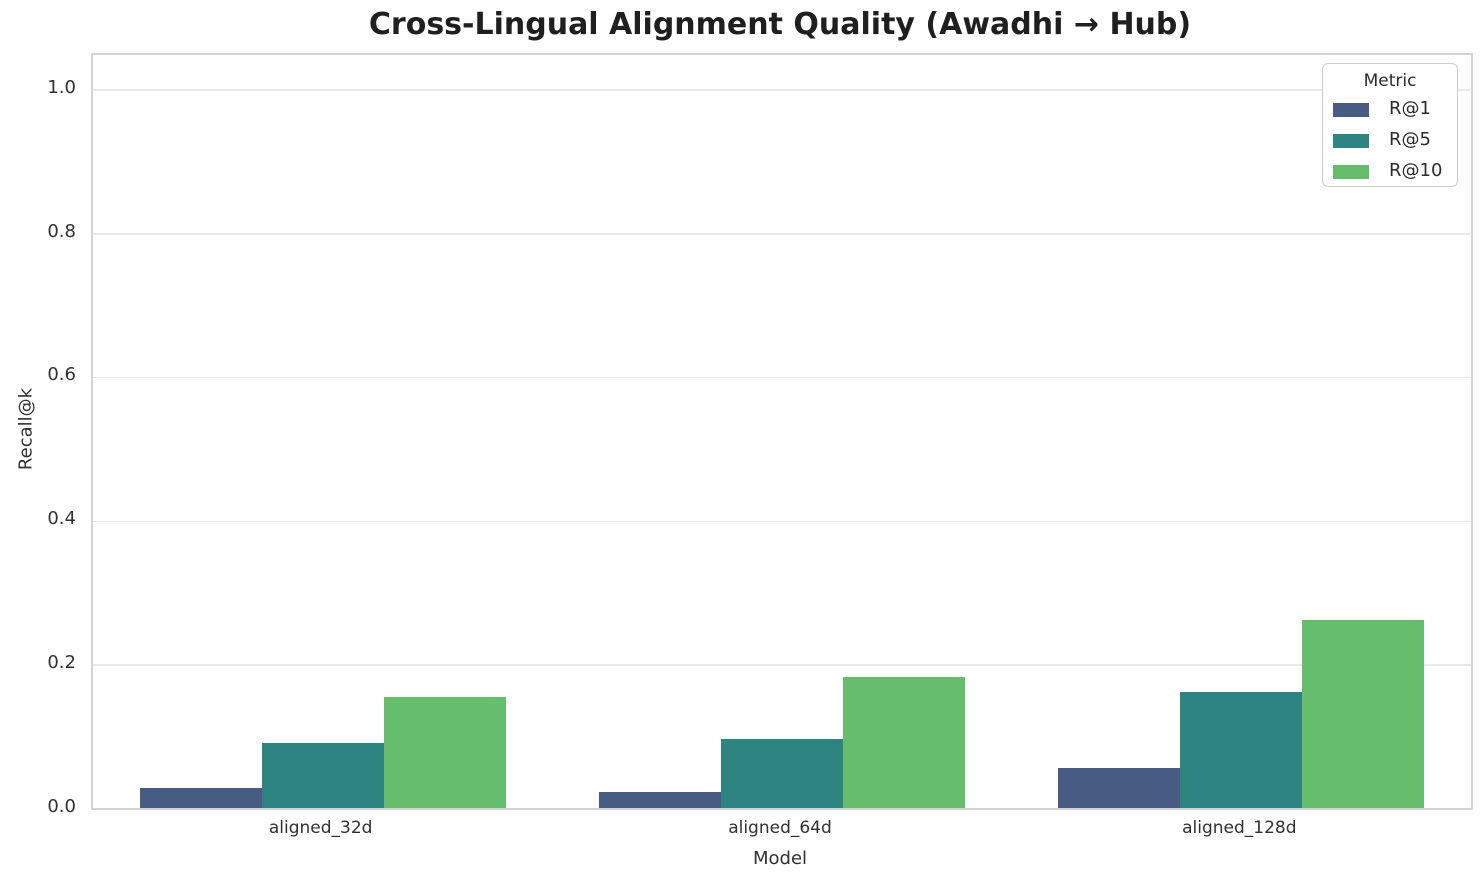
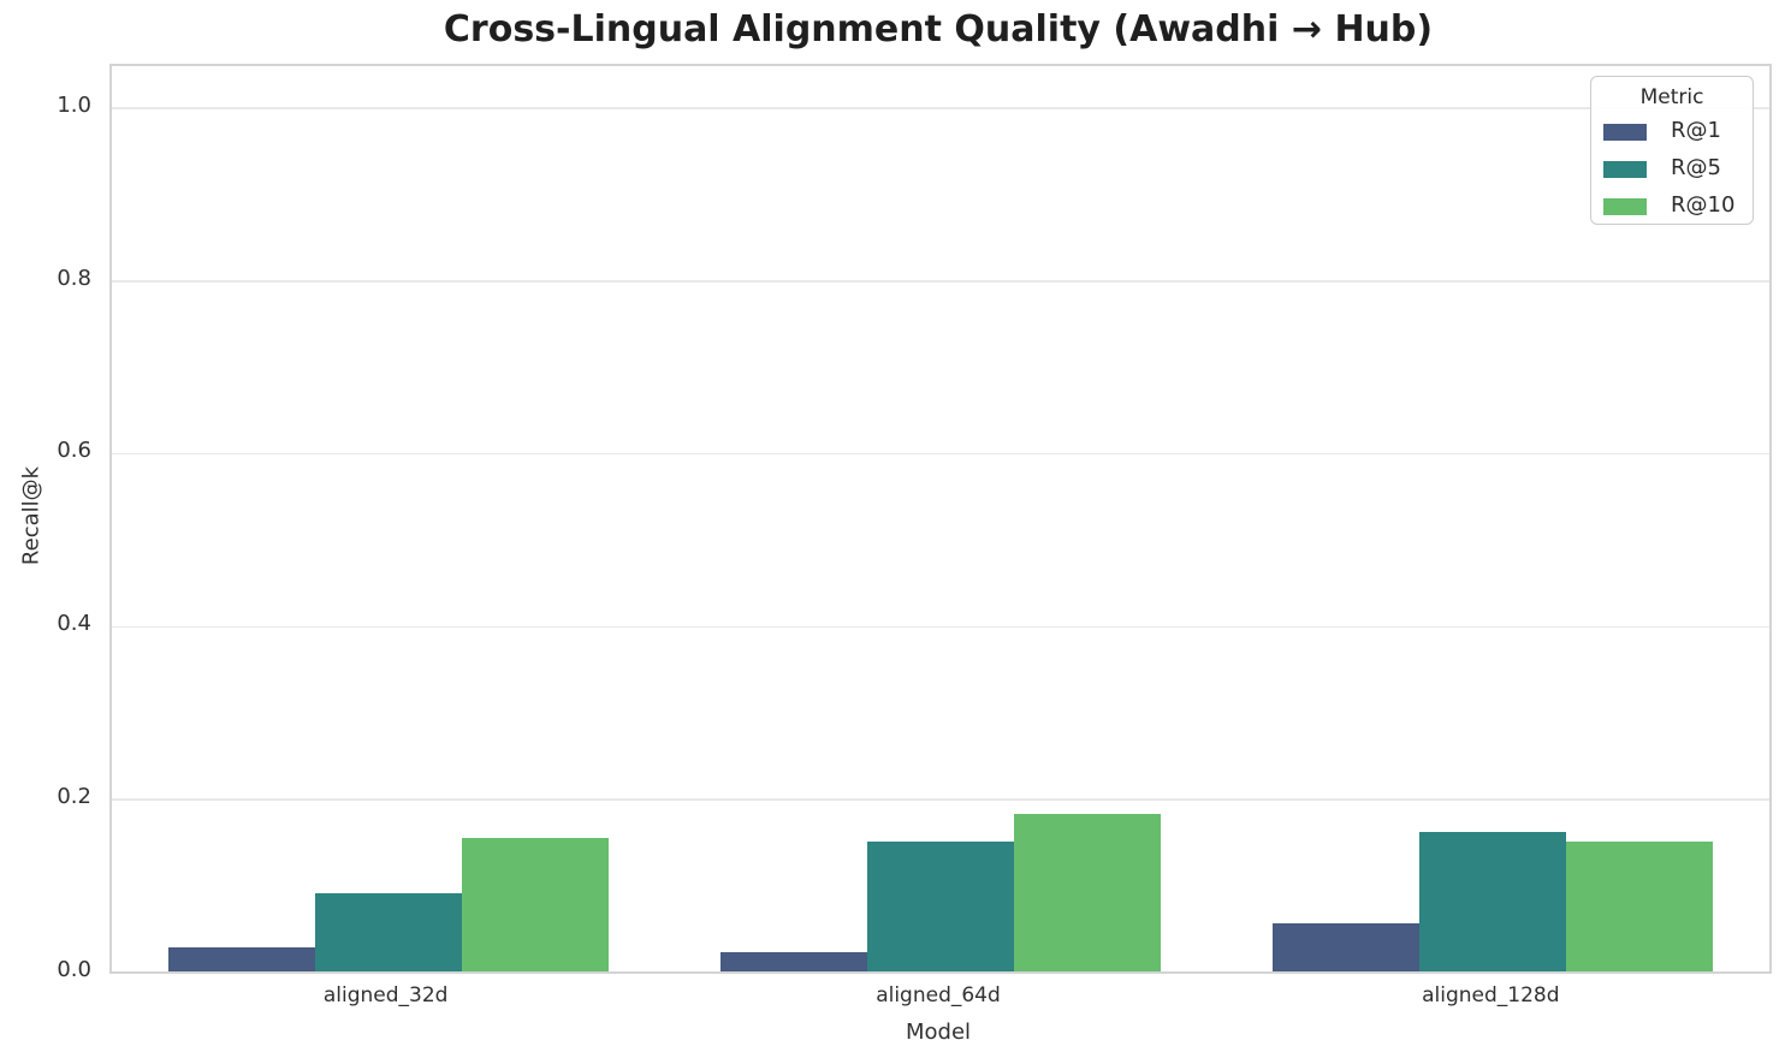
R@5/aligned_64d: 0.10 -> 0.15
R@10/aligned_128d: 0.26 -> 0.15
